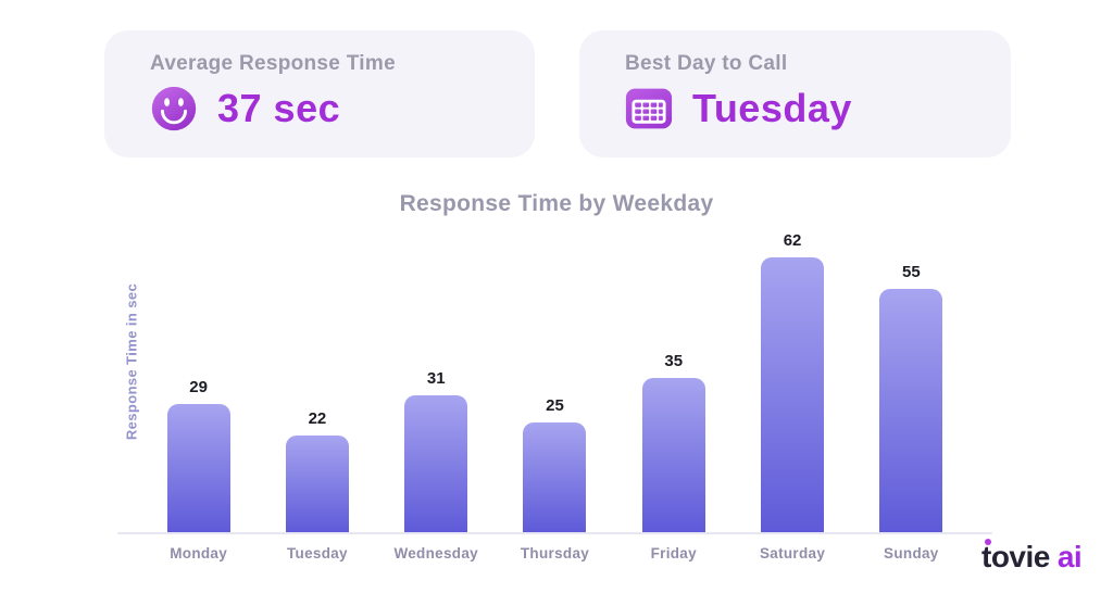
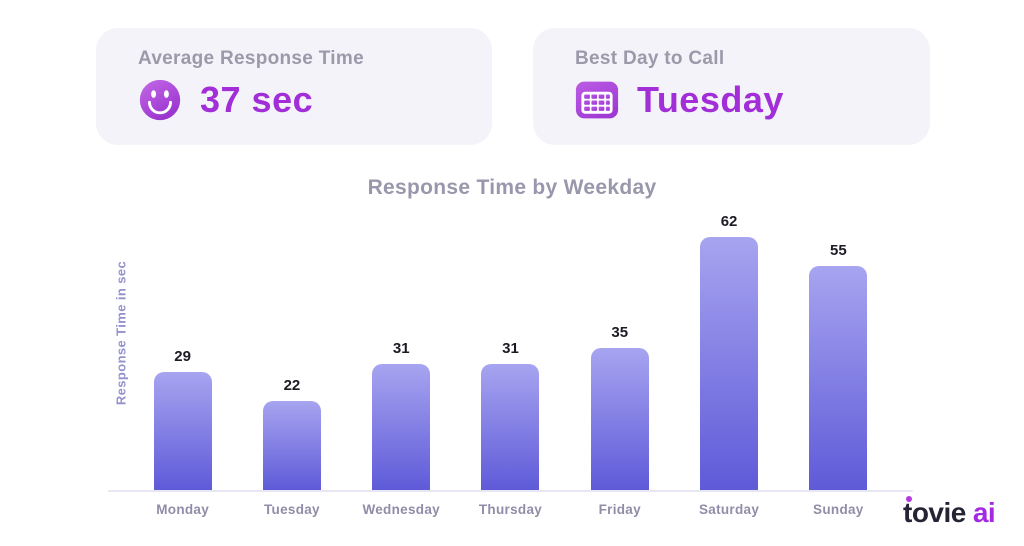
Thursday: 25 -> 31
